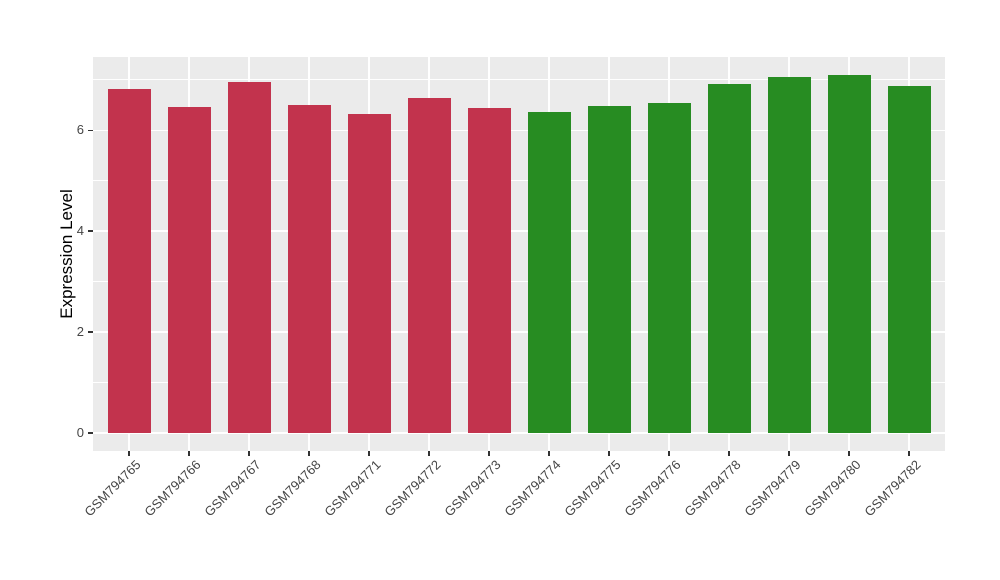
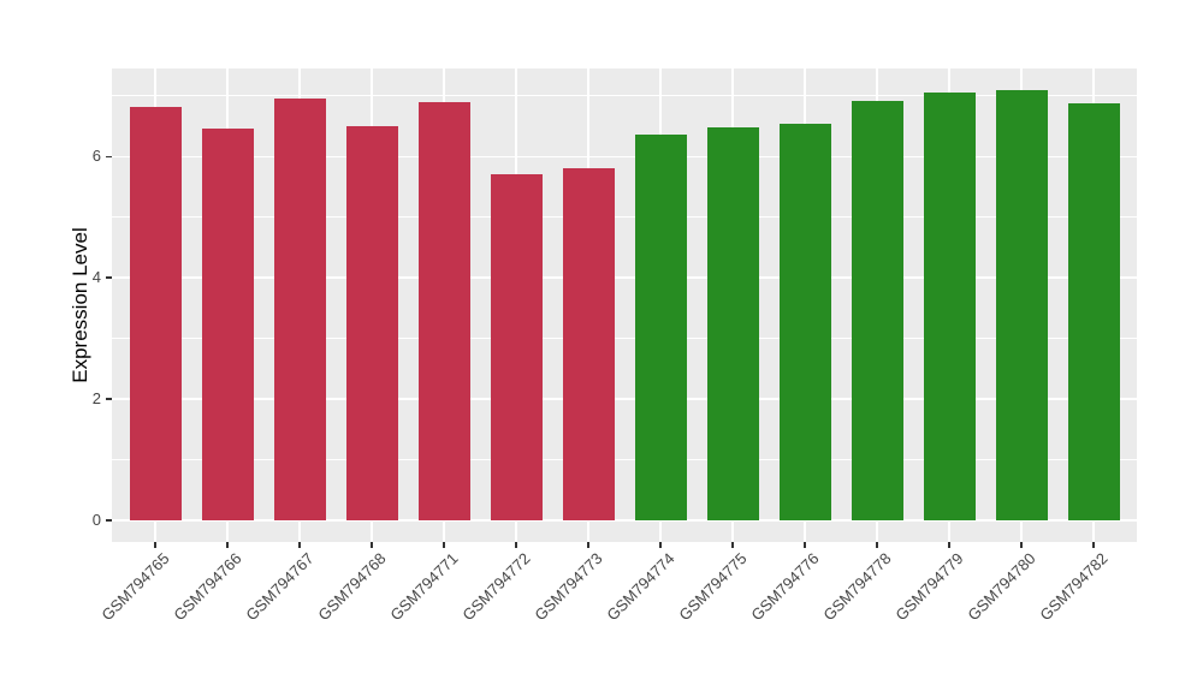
GSM794771: 6.3 -> 6.9
GSM794772: 6.6 -> 5.7
GSM794773: 6.4 -> 5.8
